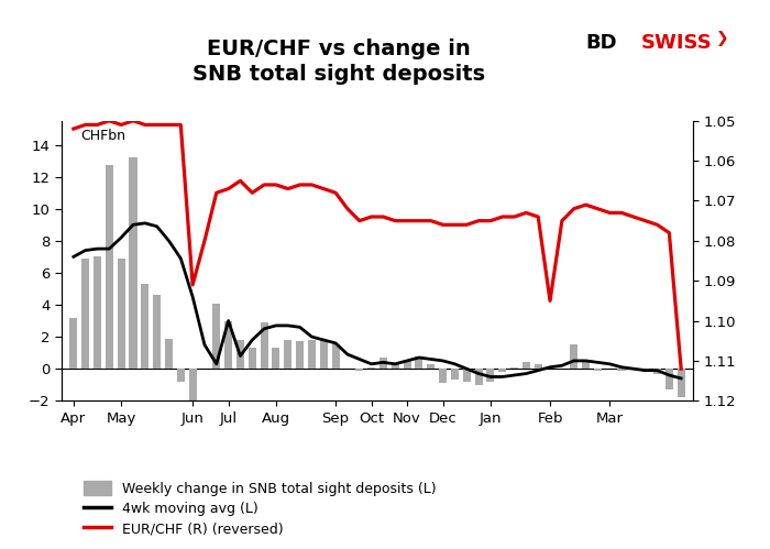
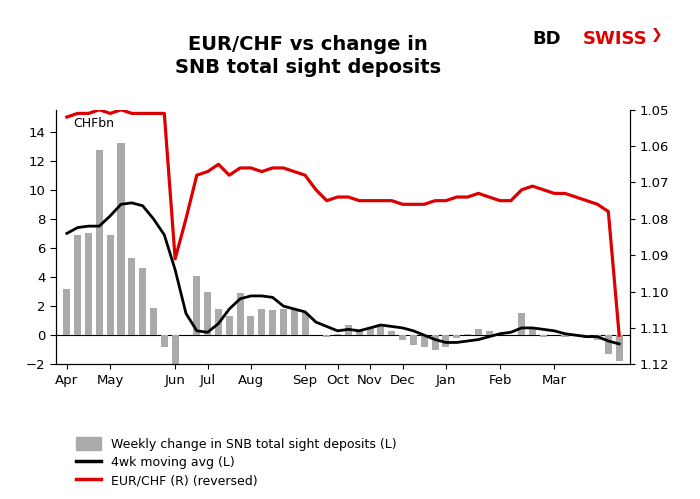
4wk moving avg (L)/Jul: 3.0 -> 0.2
Weekly change in SNB total sight deposits (L)/Dec: -0.9 -> -0.3
EUR/CHF (R) (reversed)/Feb: 1.095 -> 1.075
